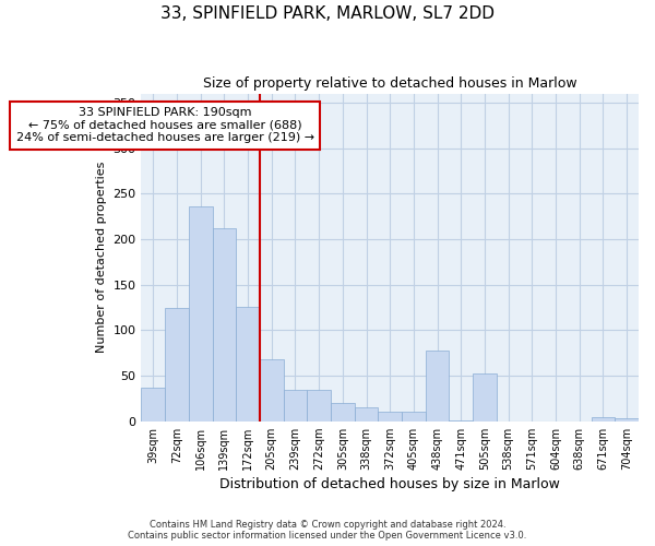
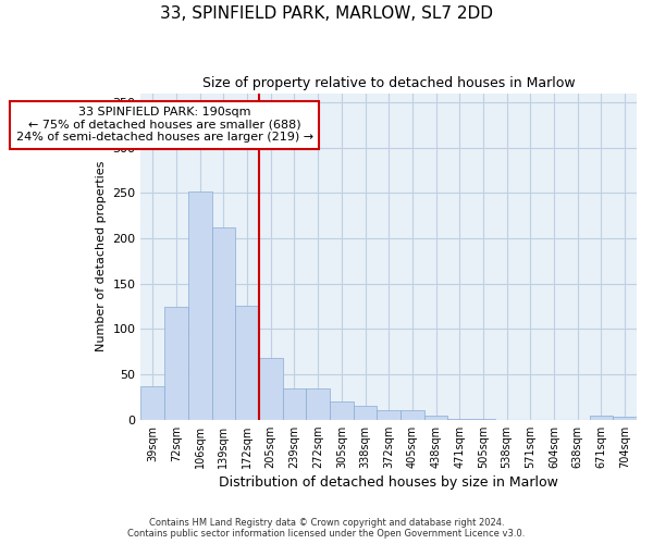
106sqm: 236 -> 252
438sqm: 78 -> 5
505sqm: 52 -> 1
